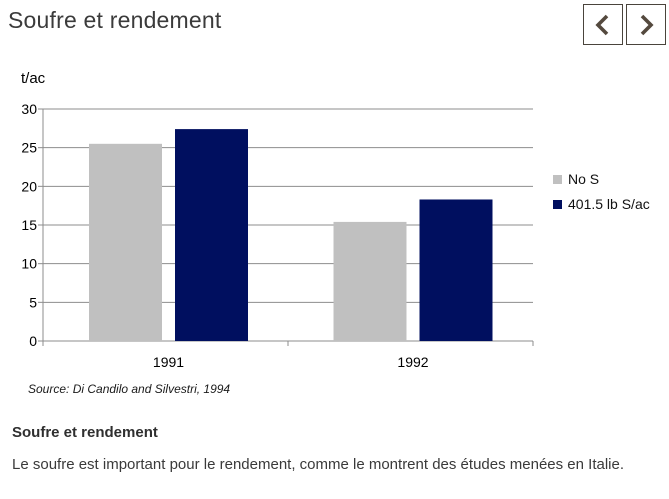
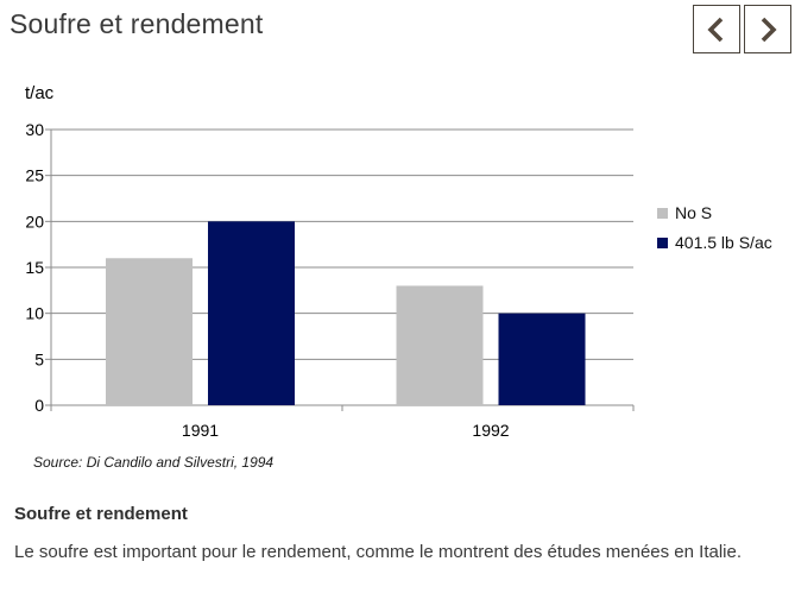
No S/1991: 26 -> 16
401.5 lb S/ac/1991: 27 -> 20
No S/1992: 15 -> 13
401.5 lb S/ac/1992: 18 -> 10
